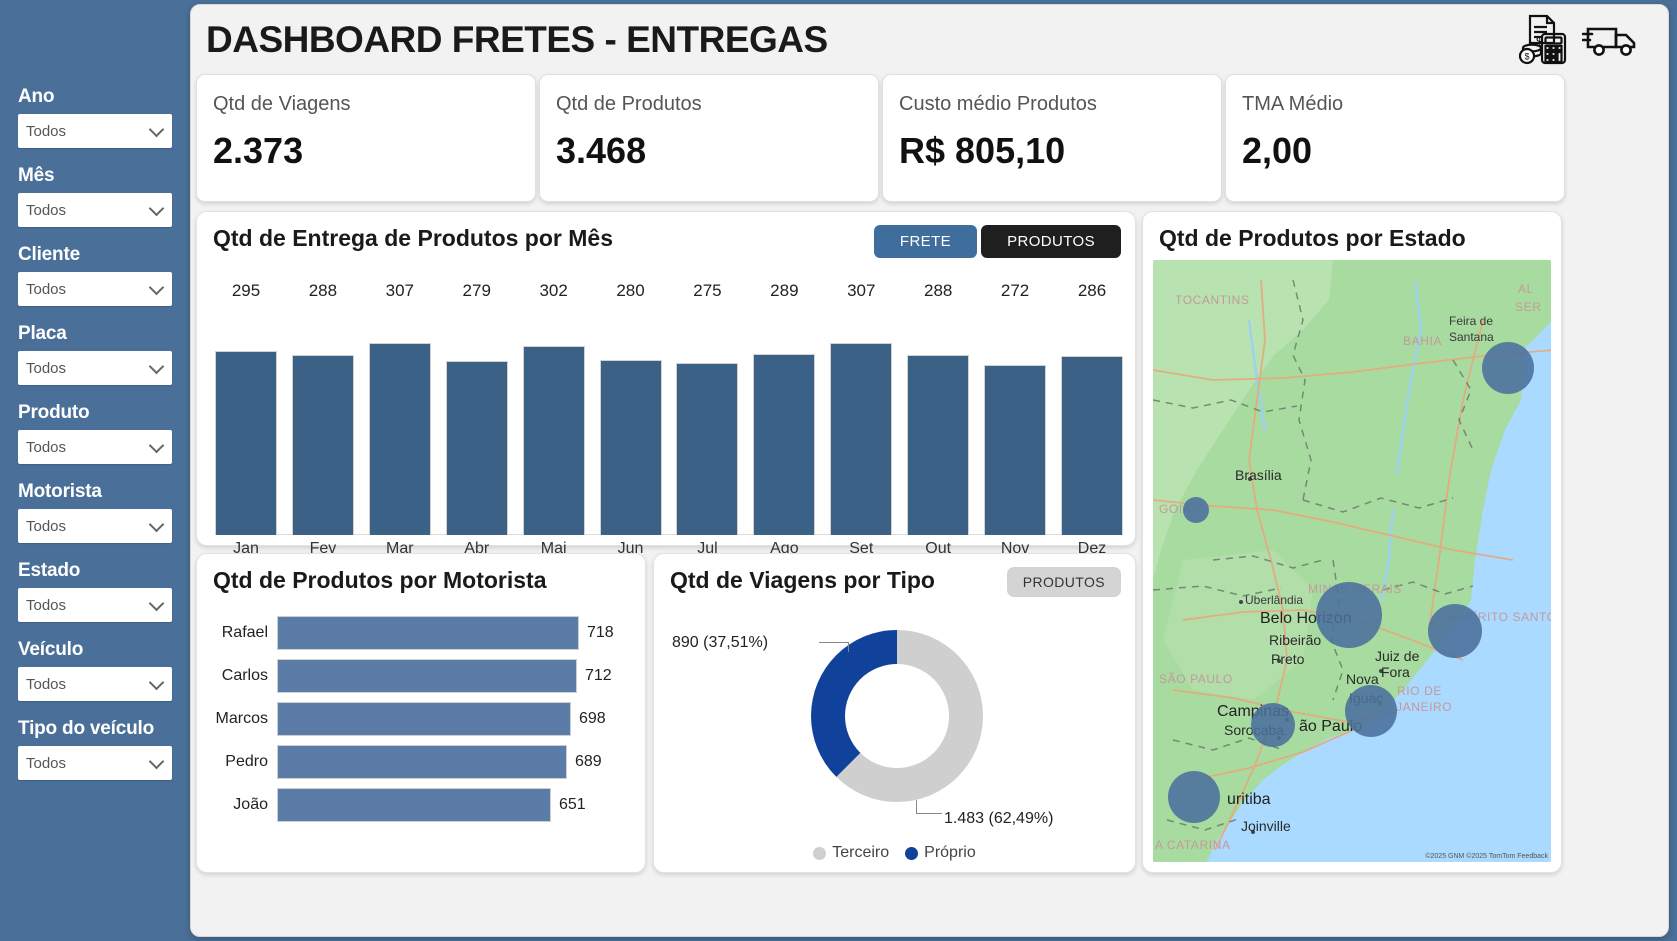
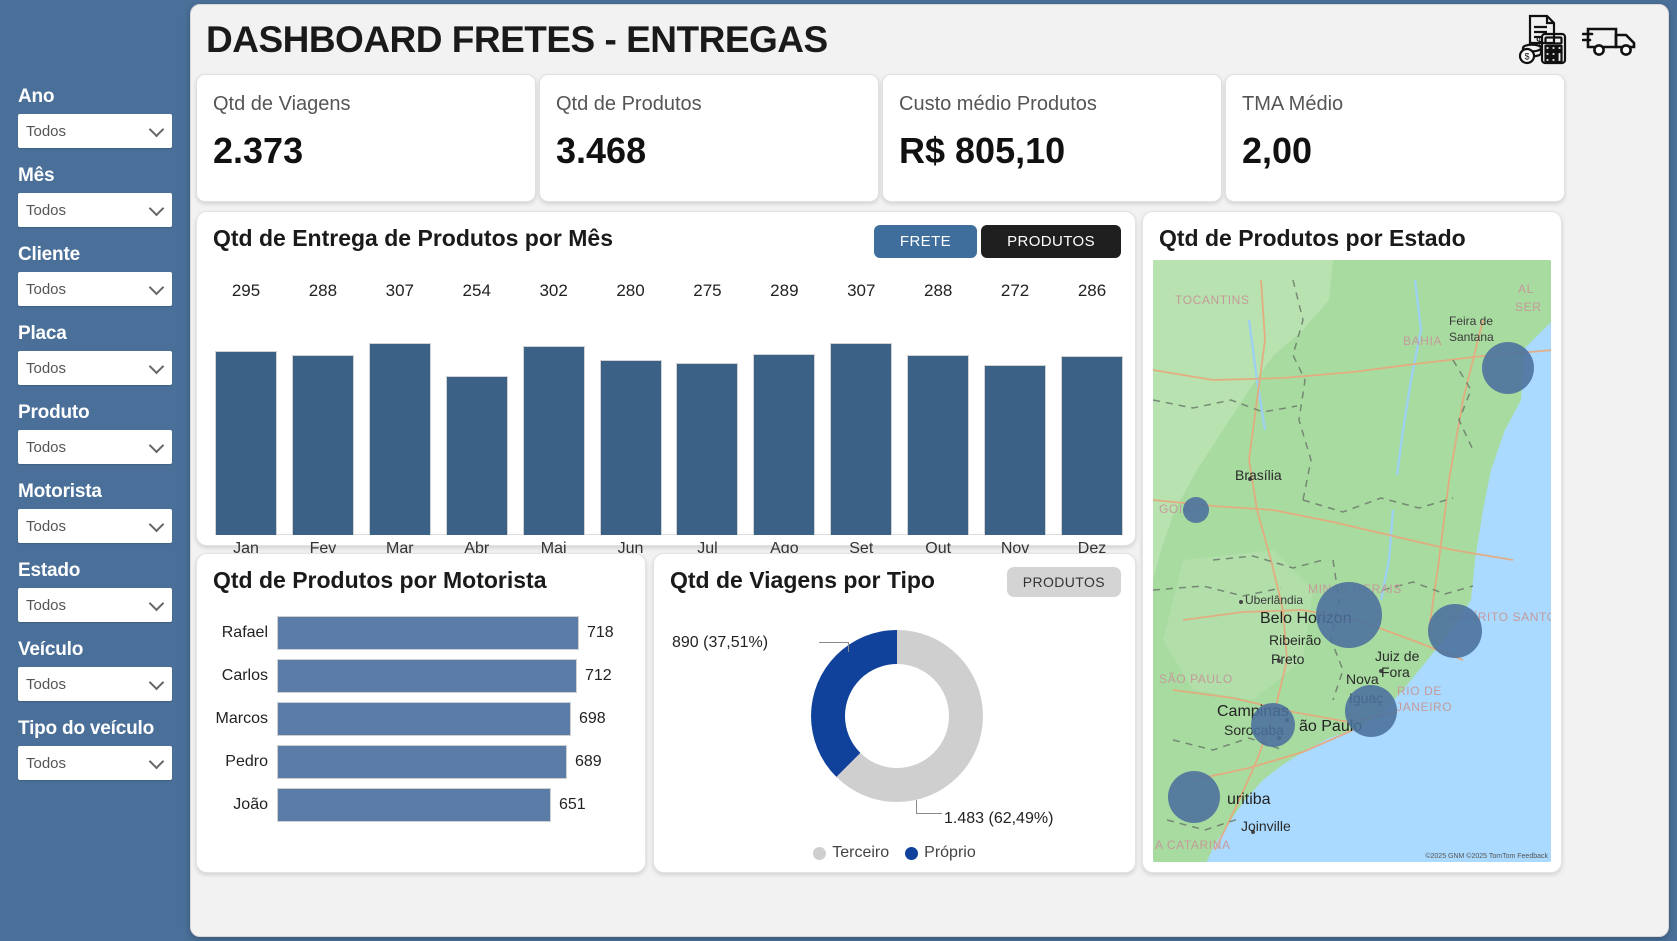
Qtd de Entrega de Produtos por Mês/Abr: 279 -> 254
